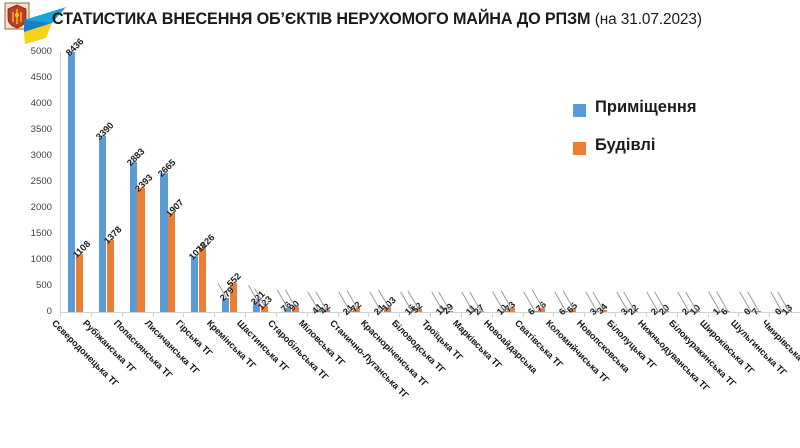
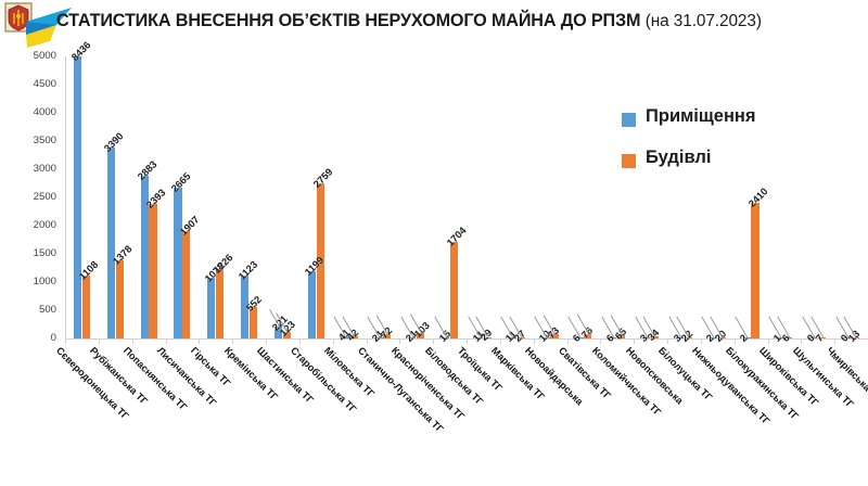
Приміщення/Кремінська ТГ: 279 -> 1123
Приміщення/Старобільська ТГ: 76 -> 1199
Будівлі/Старобільська ТГ: 90 -> 2759
Будівлі/Біловодська ТГ: 52 -> 1704
Будівлі/Білокуракинська ТГ: 10 -> 2410
